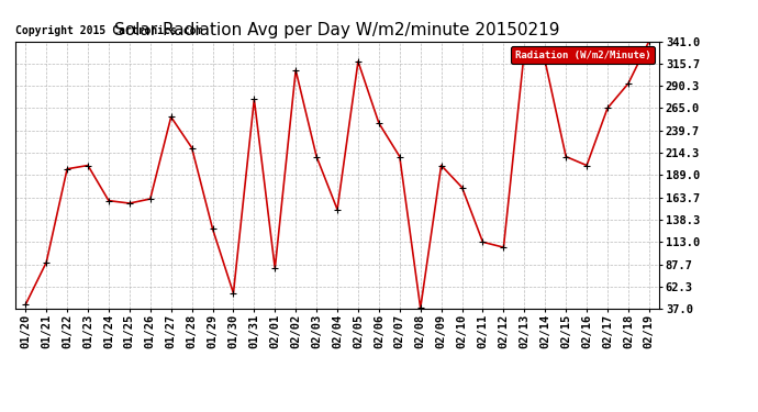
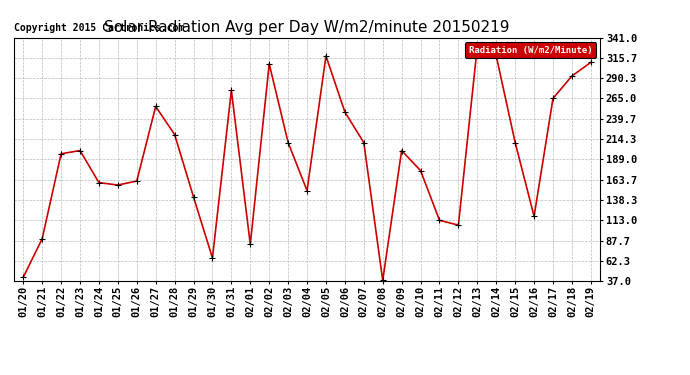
01/29: 128 -> 142
01/30: 55 -> 66
02/16: 200 -> 118
02/19: 341 -> 310
